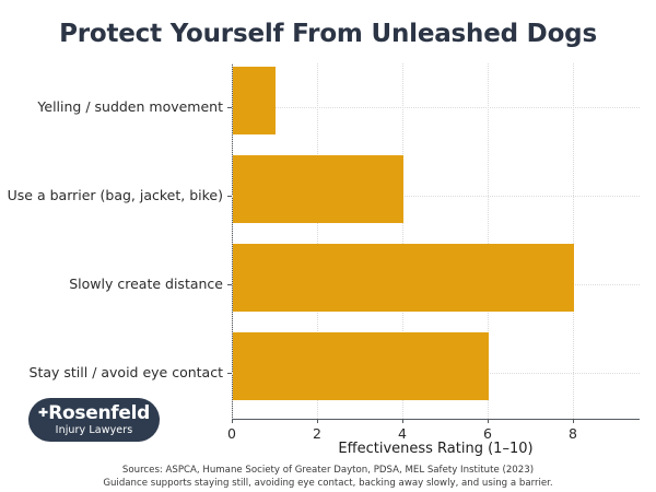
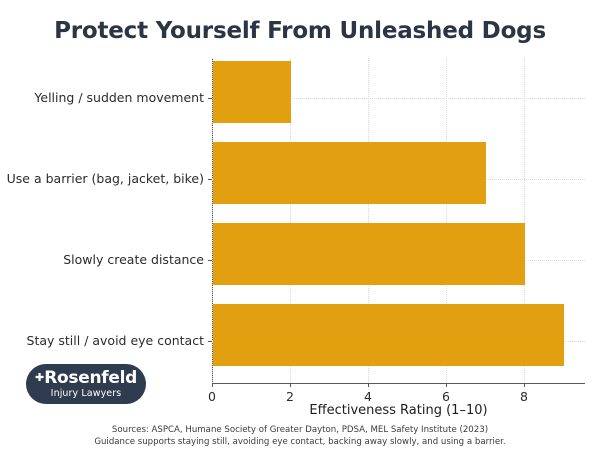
Yelling / sudden movement: 1 -> 2
Use a barrier (bag, jacket, bike): 4 -> 7
Stay still / avoid eye contact: 6 -> 9
